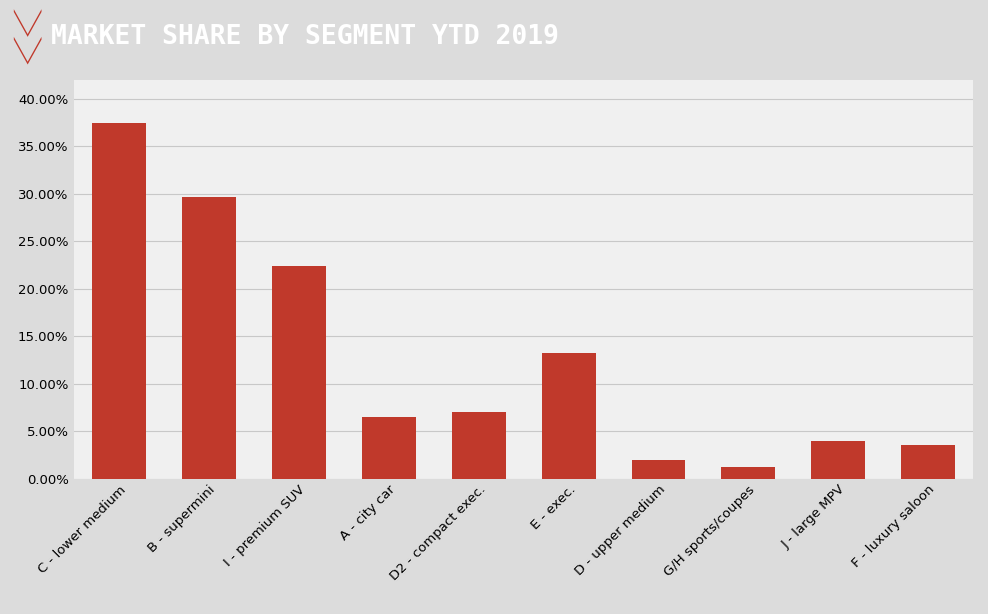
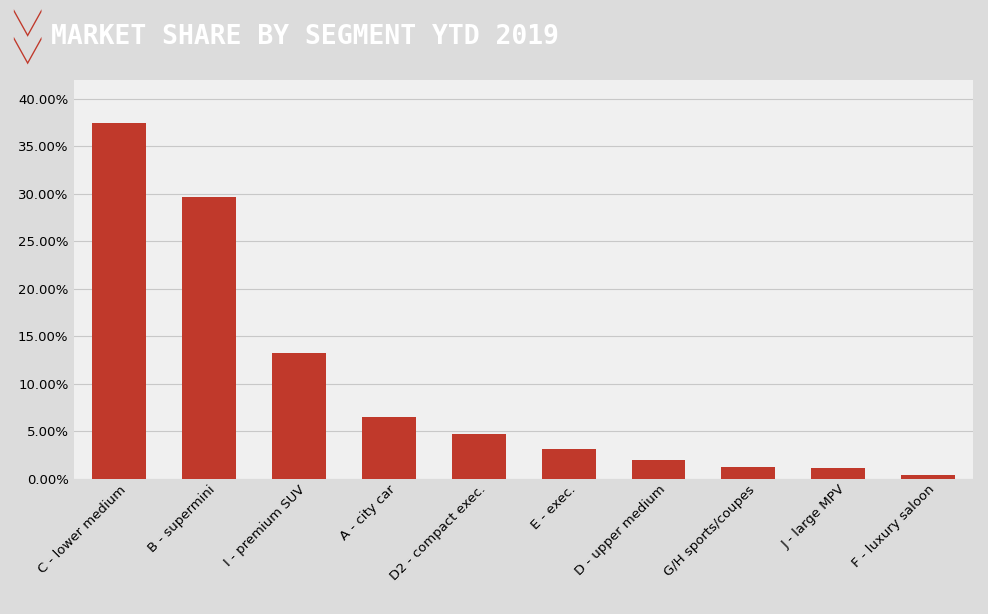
I - premium SUV: 22.4% -> 13.3%
D2 - compact exec.: 7.0% -> 4.7%
E - exec.: 13.2% -> 3.2%
J - large MPV: 4.0% -> 1.2%
F - luxury saloon: 3.6% -> 0.4%
